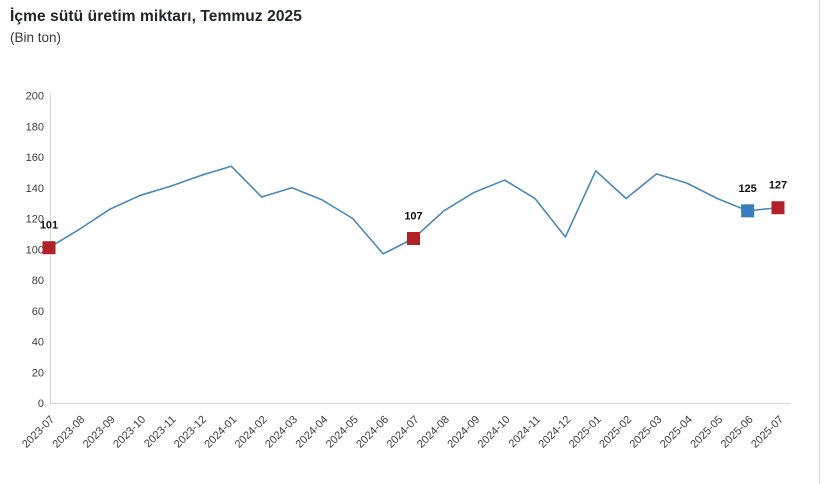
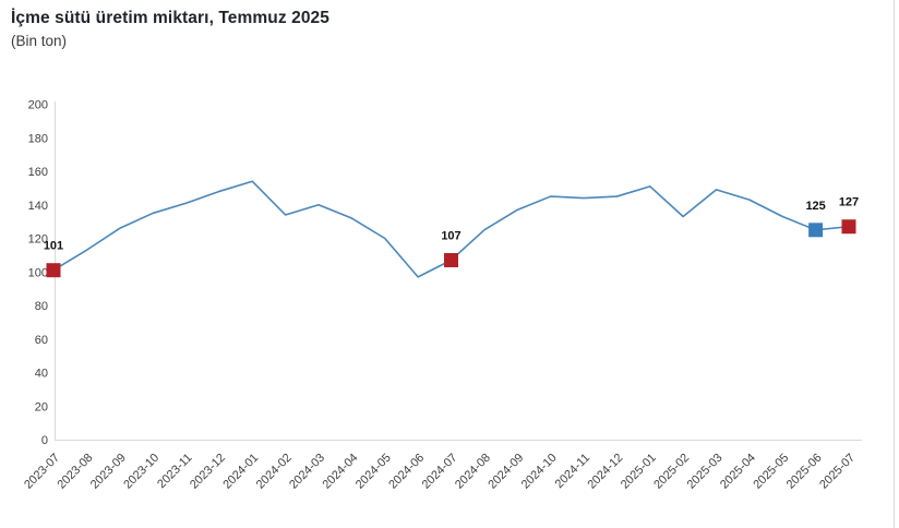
2024-11: 133 -> 144
2024-12: 108 -> 145
